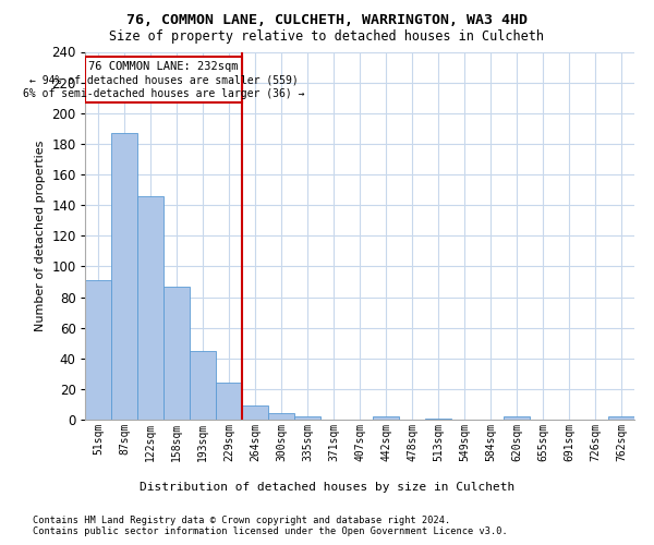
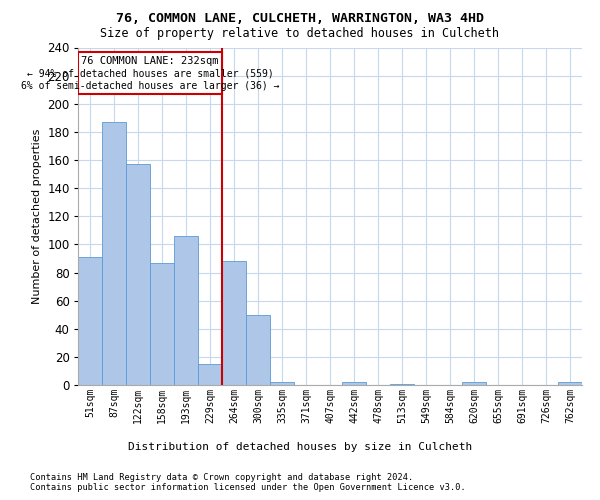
122sqm: 146 -> 157
193sqm: 45 -> 106
229sqm: 24 -> 15
264sqm: 9 -> 88
300sqm: 4 -> 50
